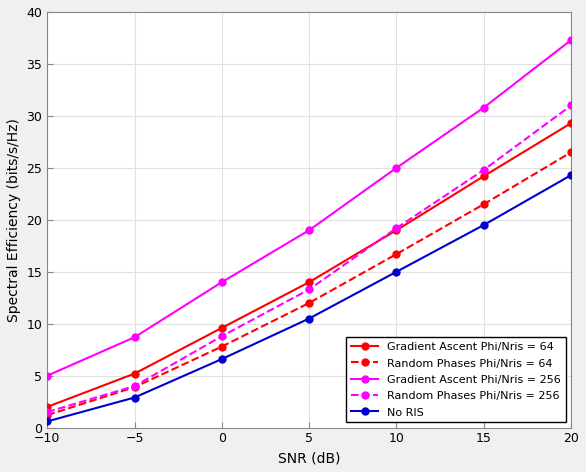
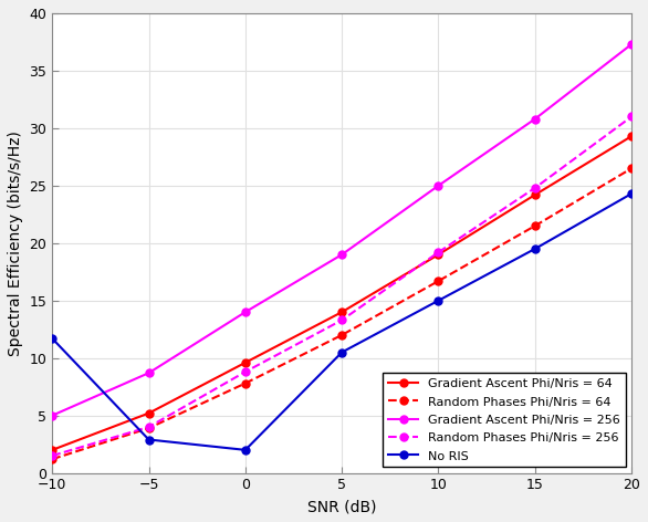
No RIS/−10: 0.6 -> 11.7
No RIS/0: 6.6 -> 2.0
